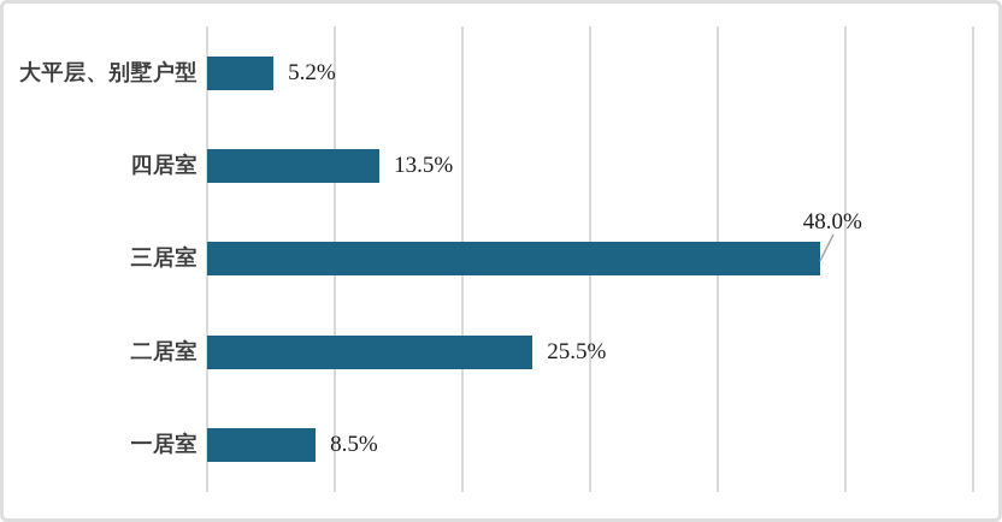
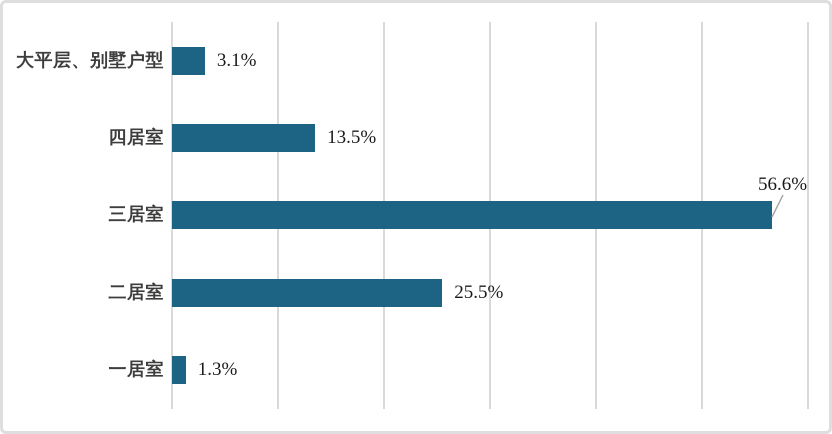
大平层、别墅户型: 5.2% -> 3.1%
三居室: 48.0% -> 56.6%
一居室: 8.5% -> 1.3%
